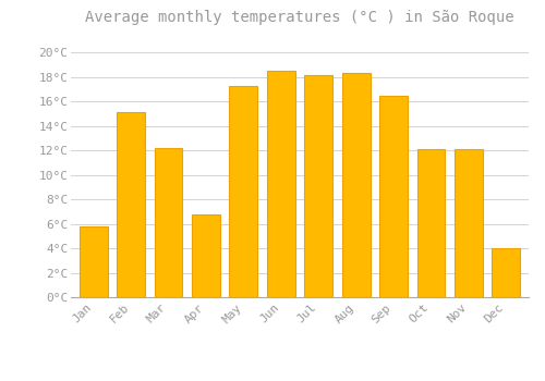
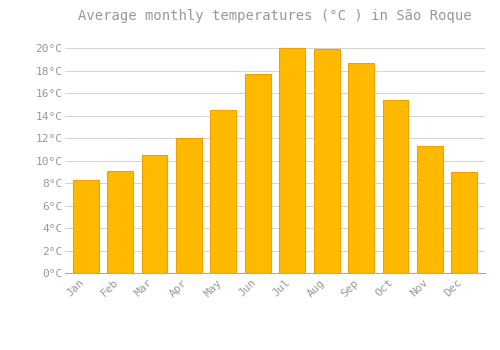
Jan: 5.8°C -> 8.3°C
Feb: 15.1°C -> 9.1°C
Mar: 12.2°C -> 10.5°C
Apr: 6.8°C -> 12.0°C
May: 17.3°C -> 14.5°C
Jun: 18.5°C -> 17.7°C
Jul: 18.2°C -> 20.0°C
Aug: 18.3°C -> 19.9°C
Sep: 16.5°C -> 18.7°C
Oct: 12.1°C -> 15.4°C
Nov: 12.1°C -> 11.3°C
Dec: 4.0°C -> 9.0°C
